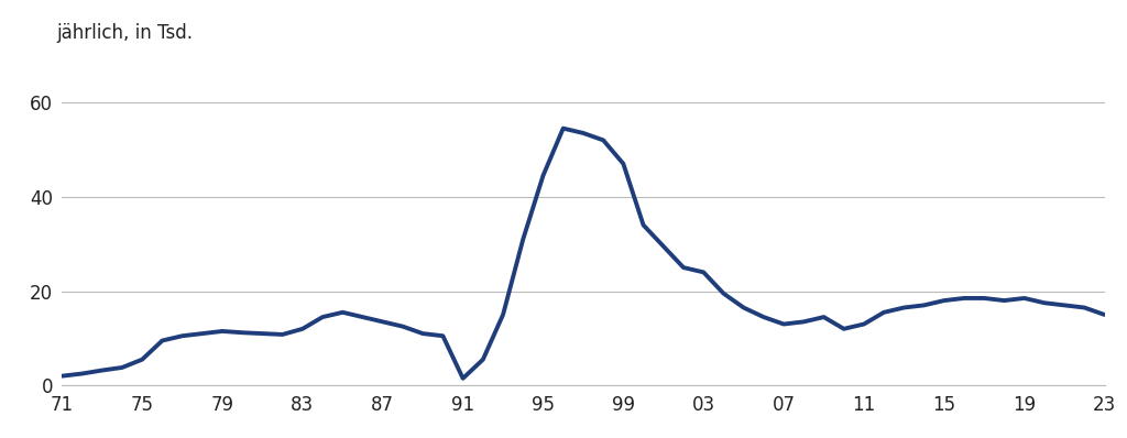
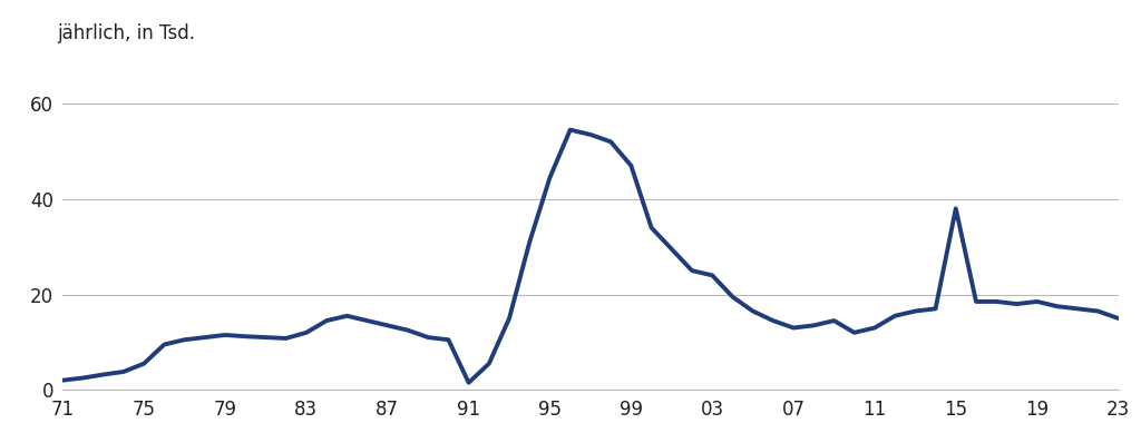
15: 18.0 -> 38.0
